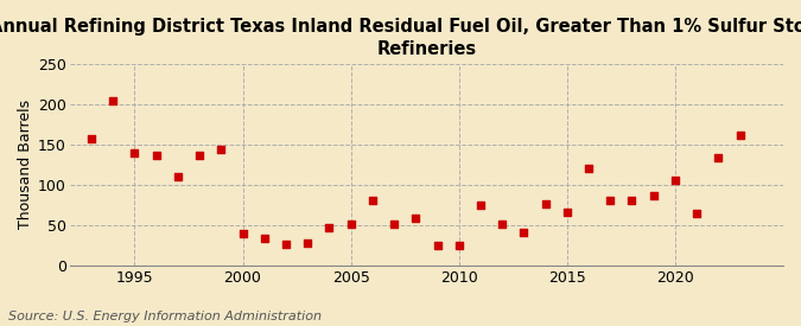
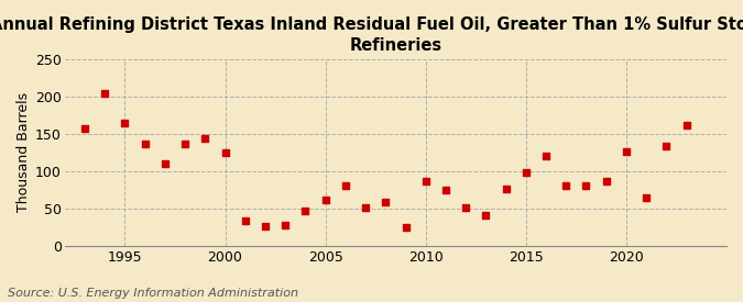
1995: 139 -> 164
2000: 39 -> 124
2005: 51 -> 62
2010: 24 -> 86
2015: 66 -> 98
2020: 106 -> 126
